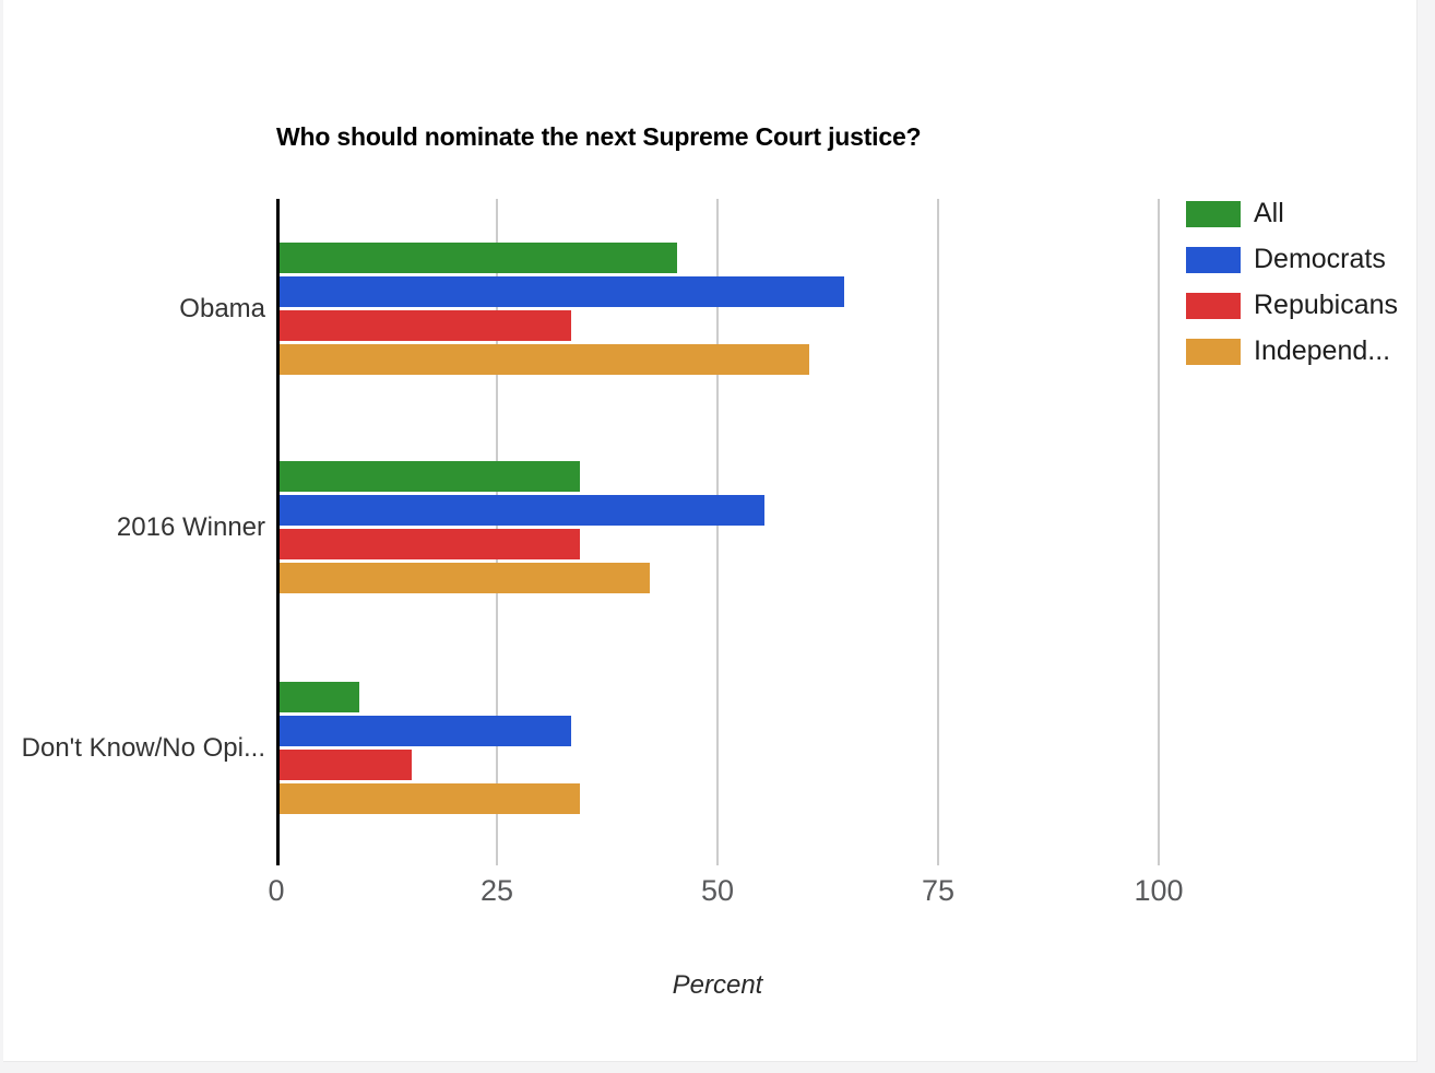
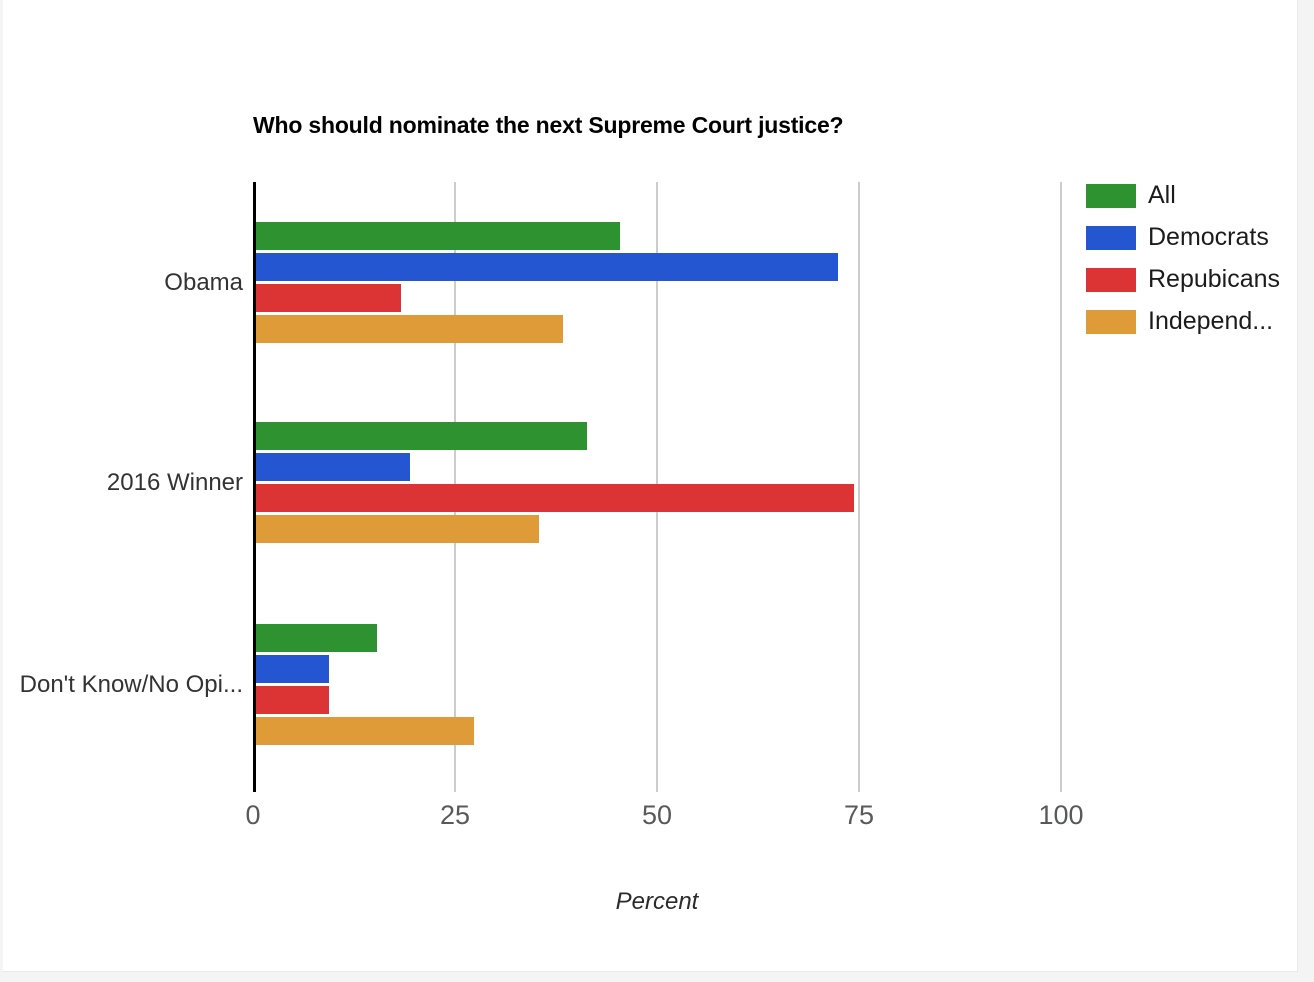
Democrats/Obama: 64 -> 72
Repubicans/Obama: 33 -> 18
Independ.../Obama: 60 -> 38
All/2016 Winner: 34 -> 41
Democrats/2016 Winner: 55 -> 19
Repubicans/2016 Winner: 34 -> 74
Independ.../2016 Winner: 42 -> 35
All/Don't Know/No Opi...: 9 -> 15
Democrats/Don't Know/No Opi...: 33 -> 9
Repubicans/Don't Know/No Opi...: 15 -> 9
Independ.../Don't Know/No Opi...: 34 -> 27
